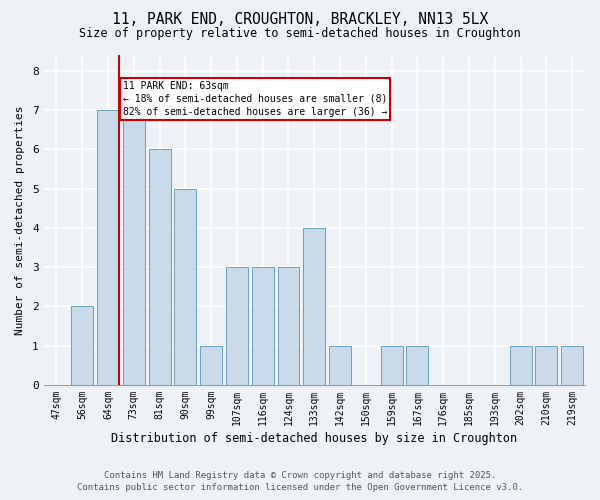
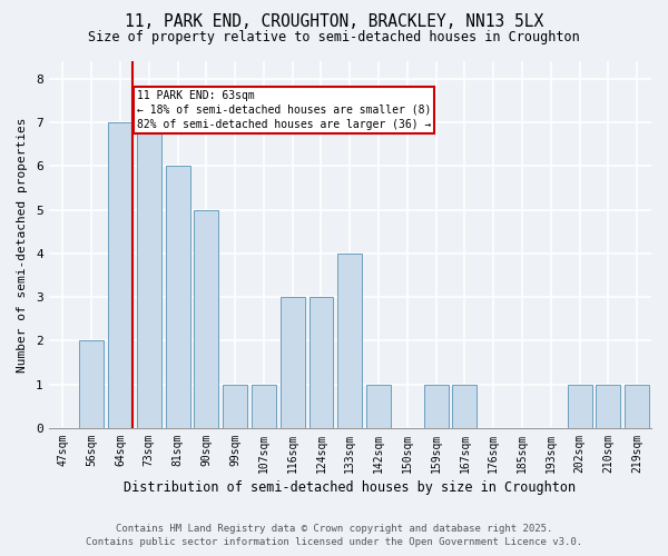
107sqm: 3 -> 1
